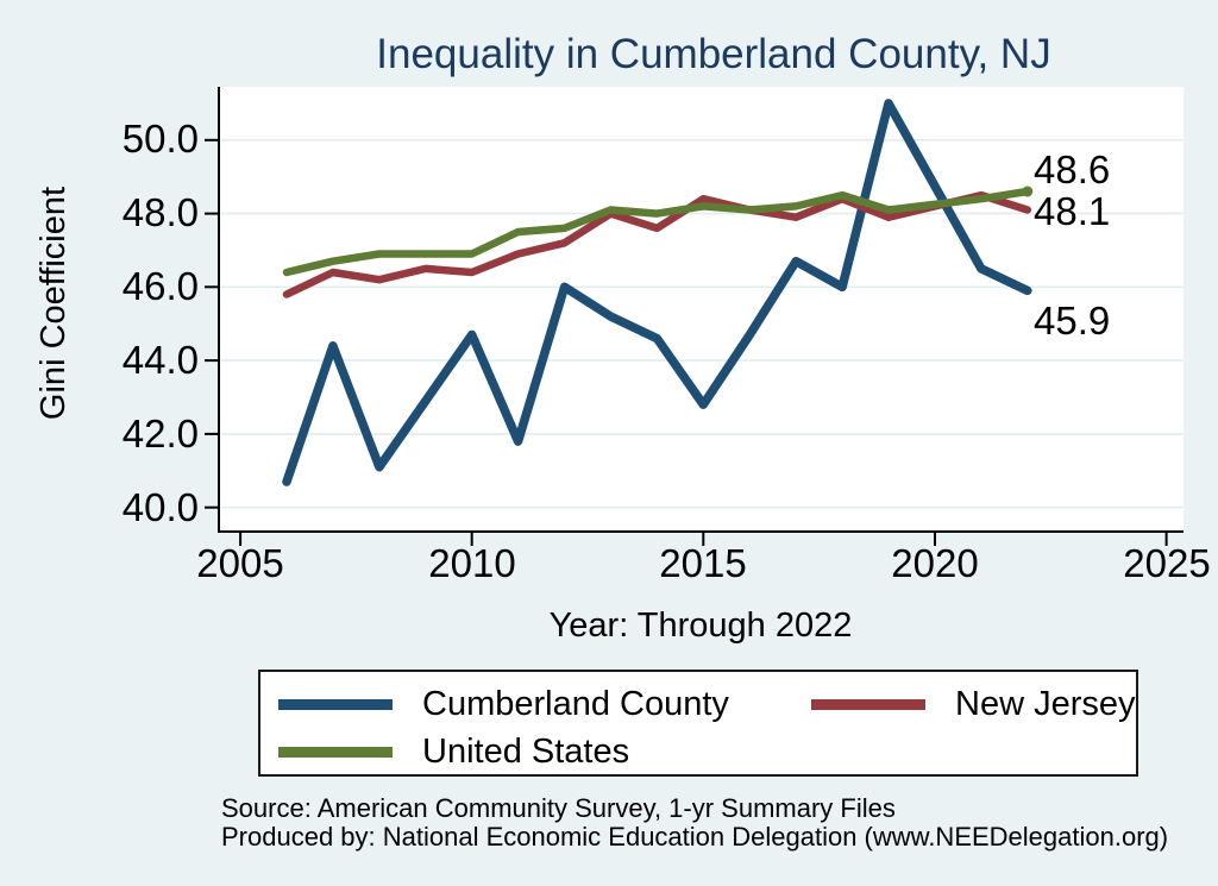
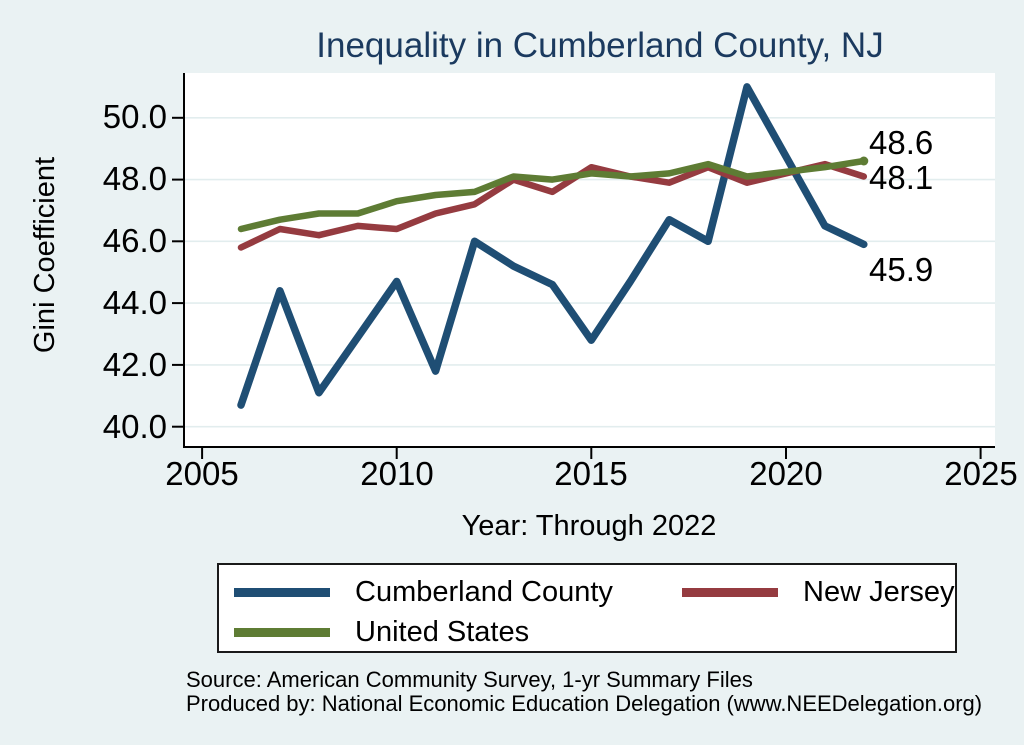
United States/2010: 46.9 -> 47.3
